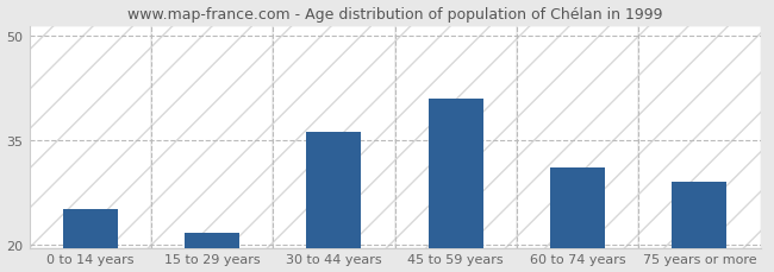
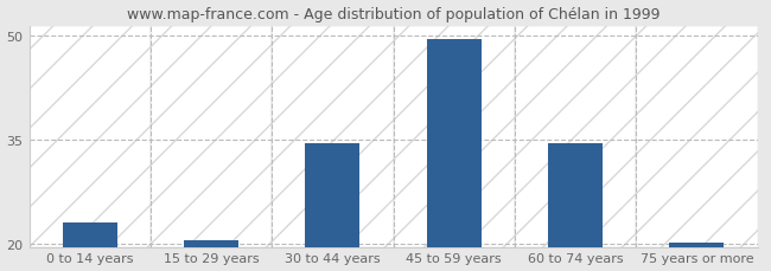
0 to 14 years: 25.0 -> 23.0
15 to 29 years: 21.6 -> 20.5
30 to 44 years: 36.2 -> 34.5
45 to 59 years: 41.0 -> 49.5
60 to 74 years: 31.0 -> 34.5
75 years or more: 29.0 -> 20.1
